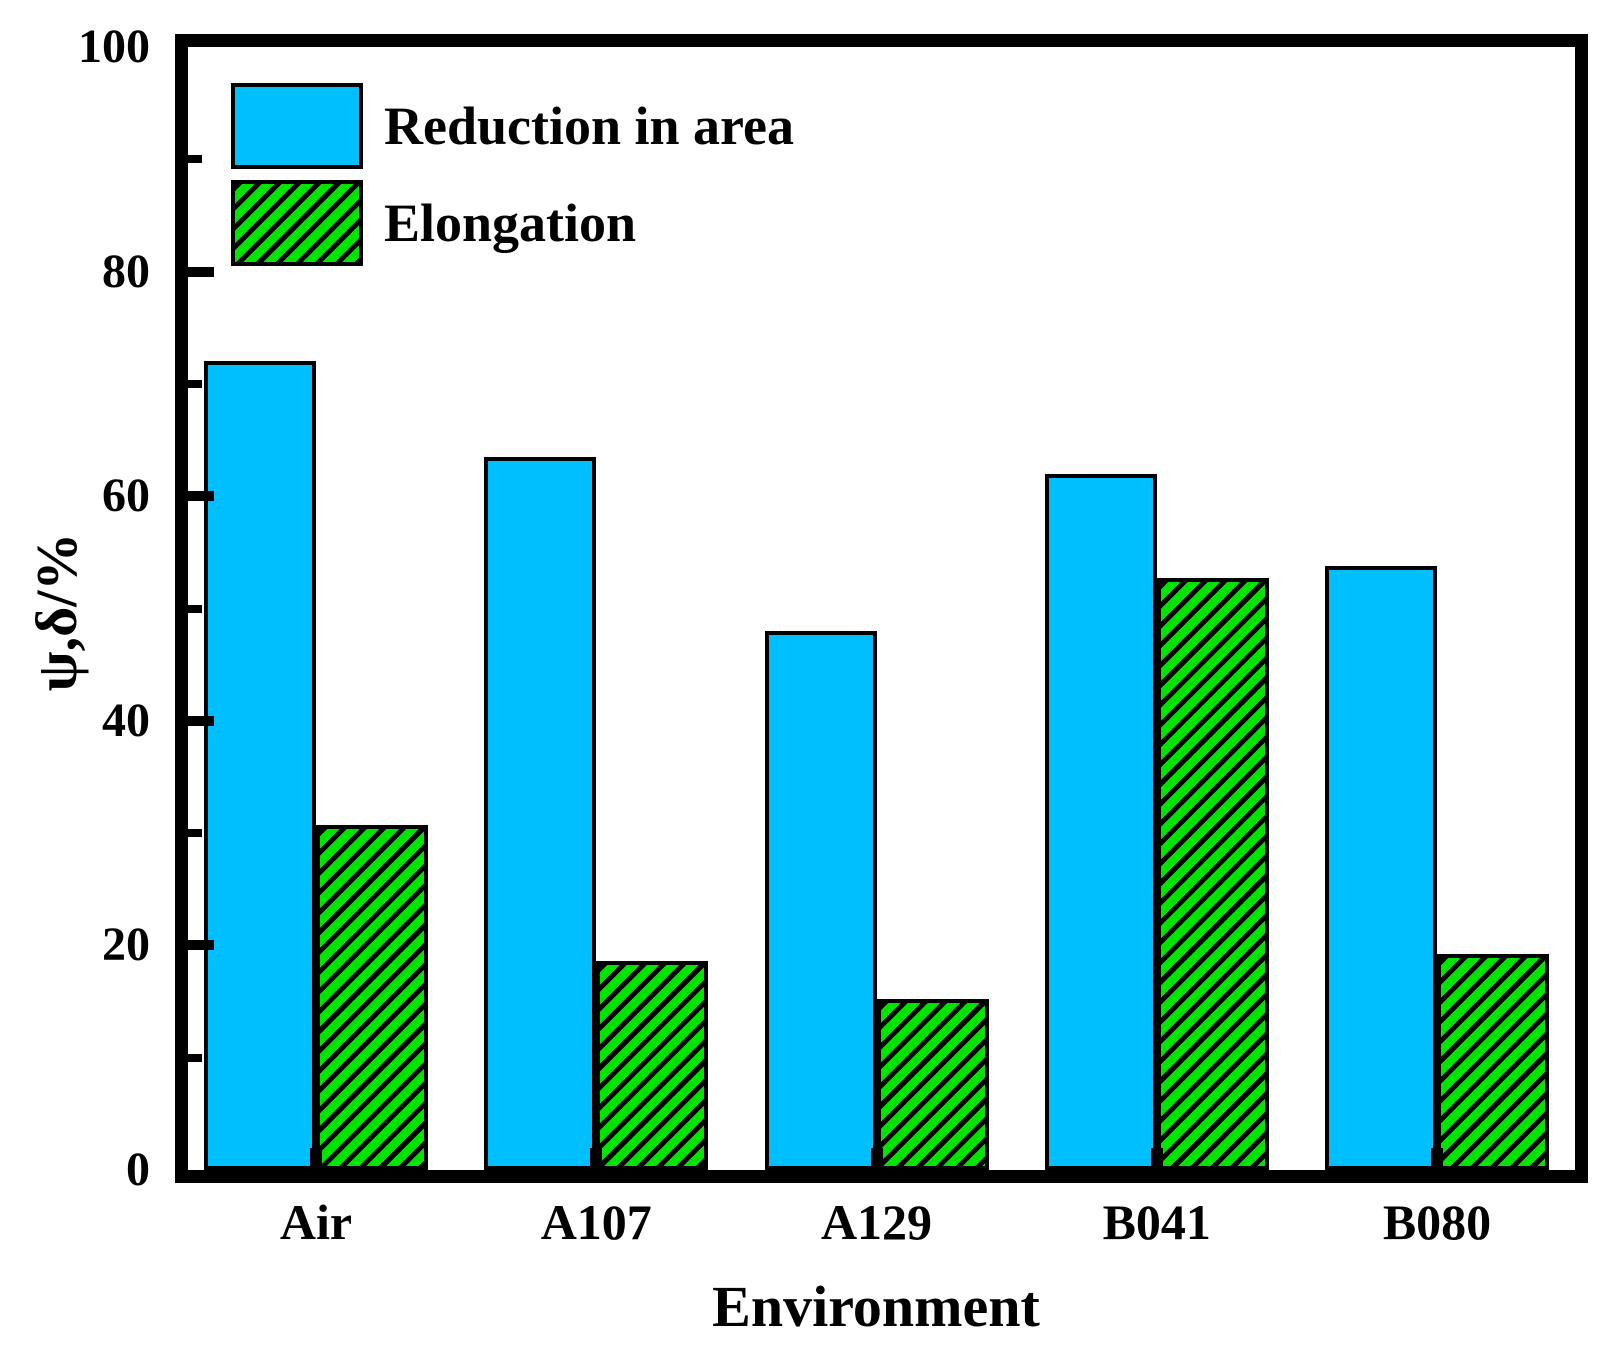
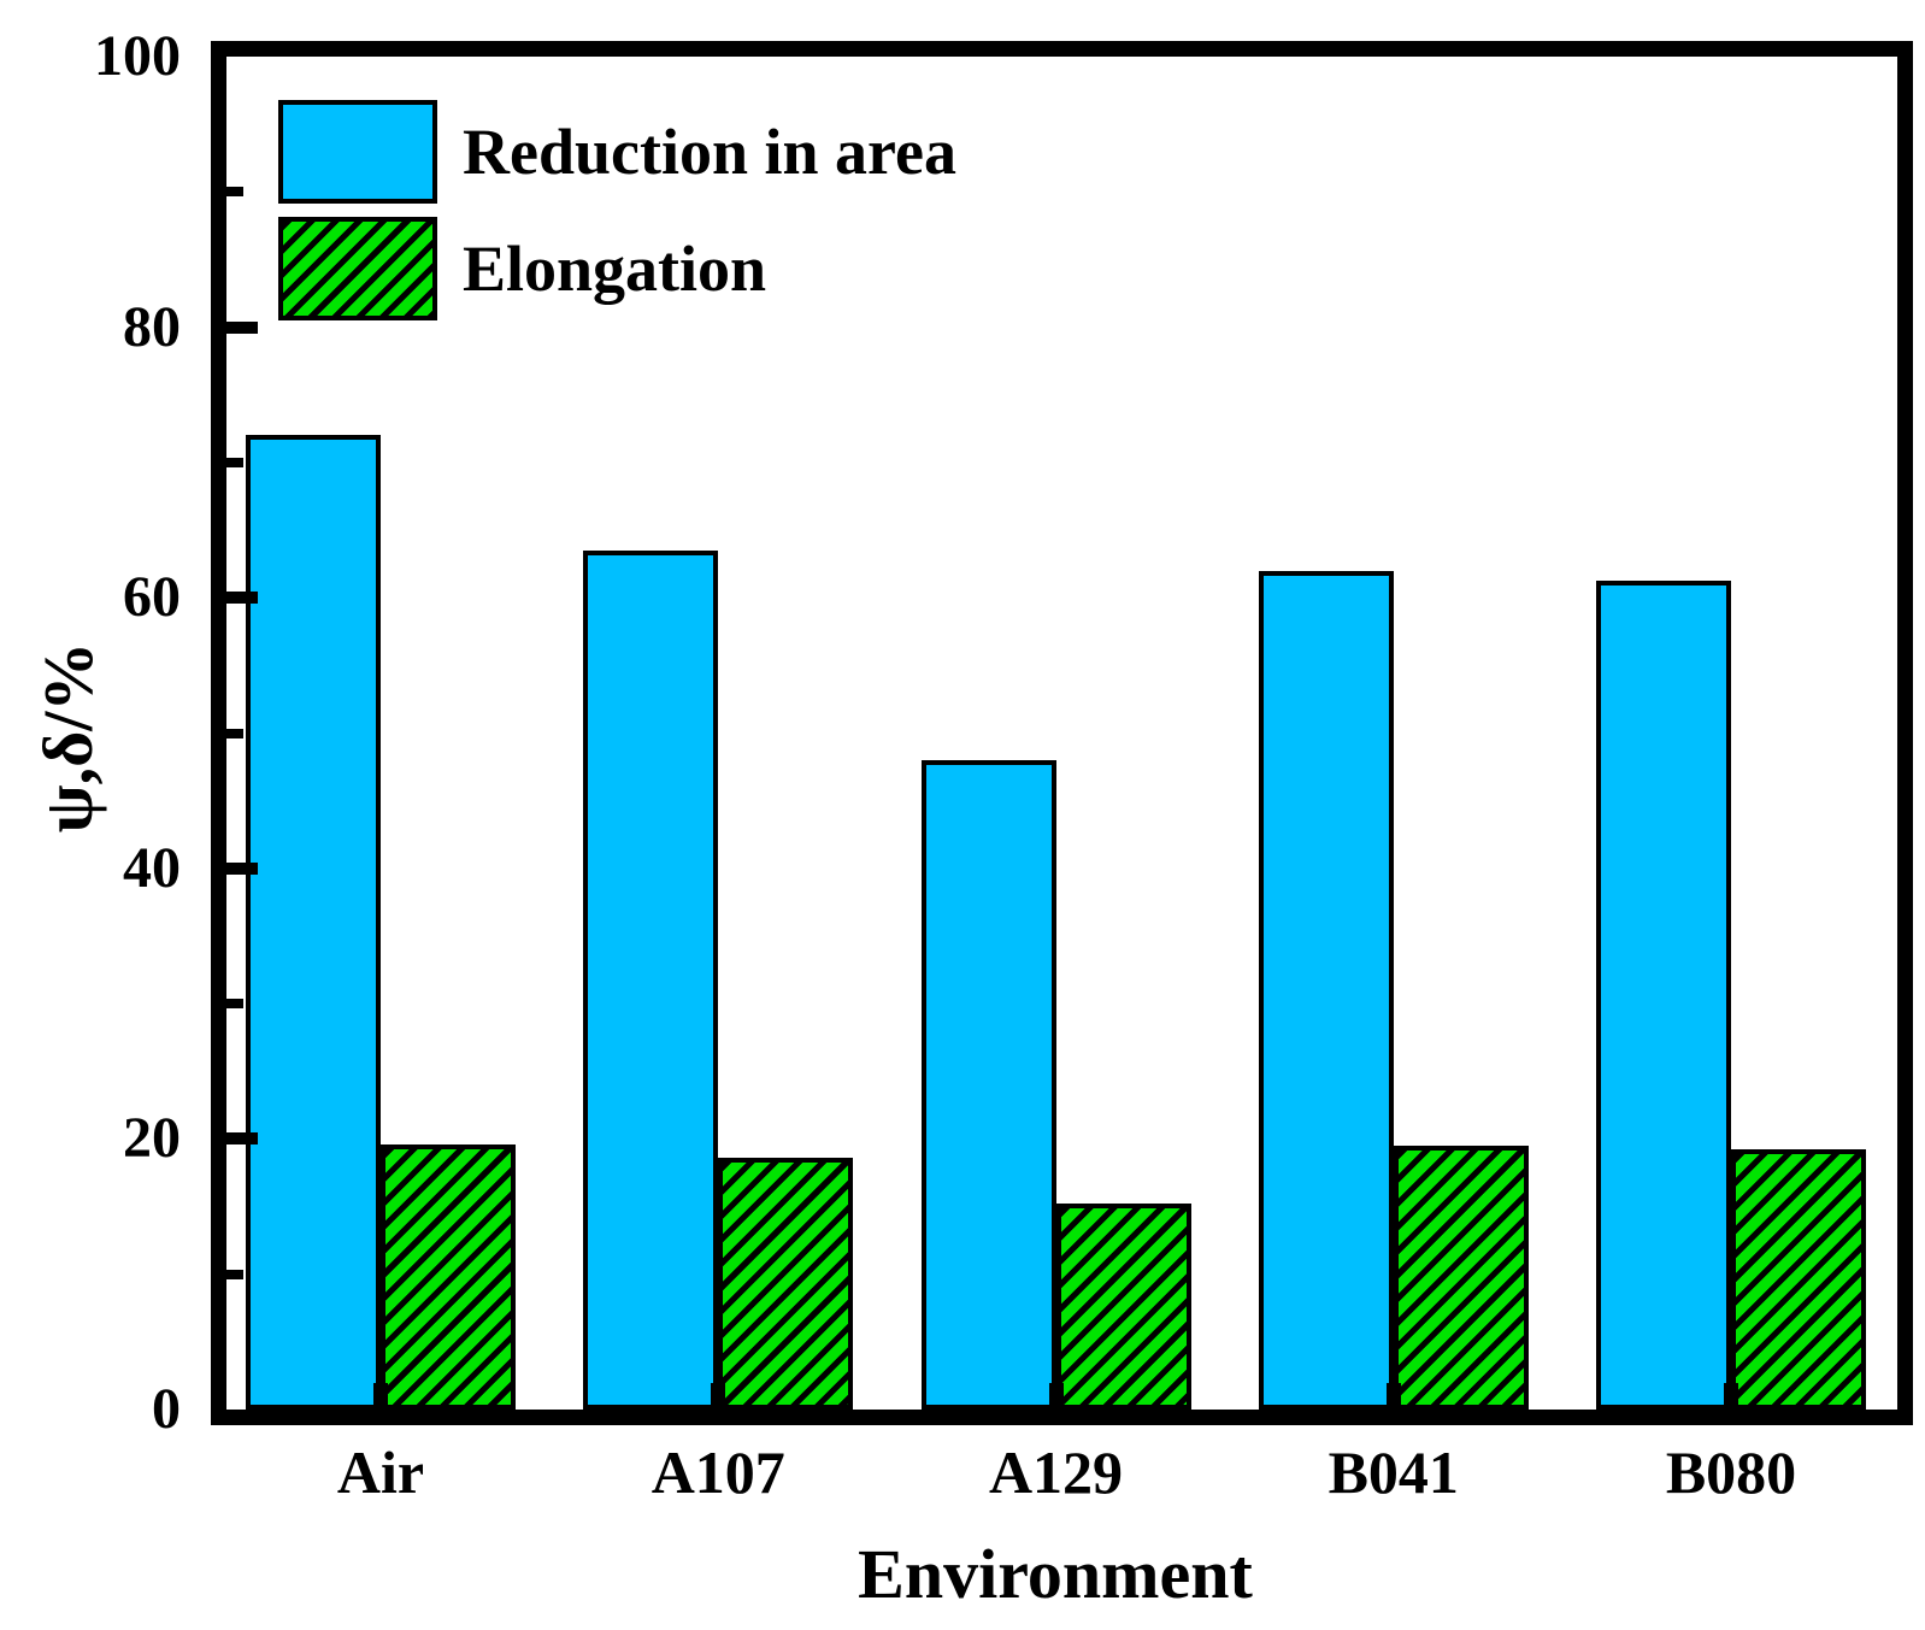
Elongation/Air: 30.7 -> 19.6
Elongation/B041: 52.7 -> 19.5
Reduction in area/B080: 53.8 -> 61.3
